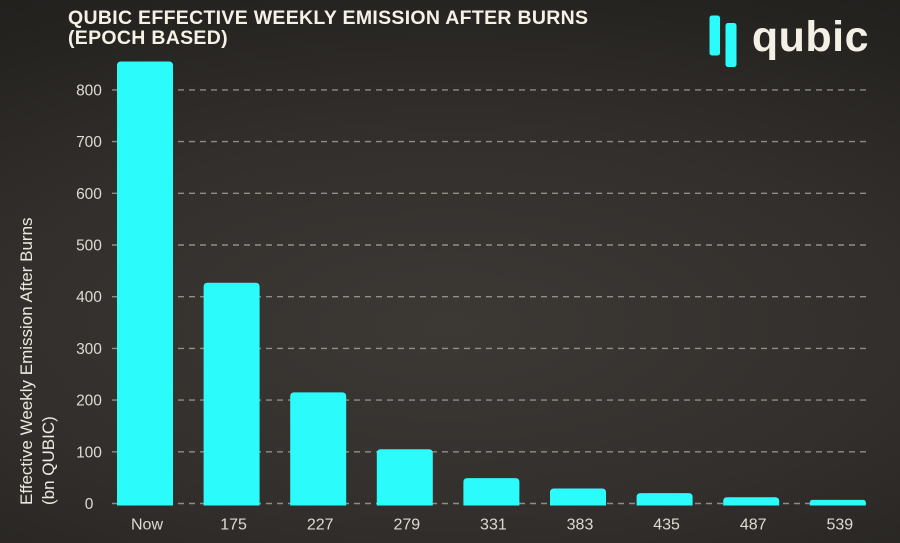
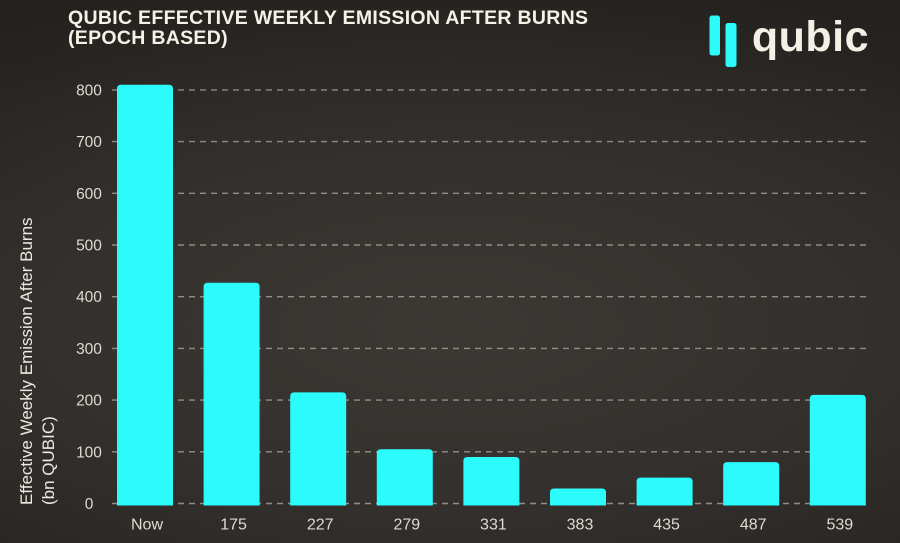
Now: 860 -> 810
331: 50 -> 90
435: 20 -> 50
487: 10 -> 80
539: 10 -> 210
